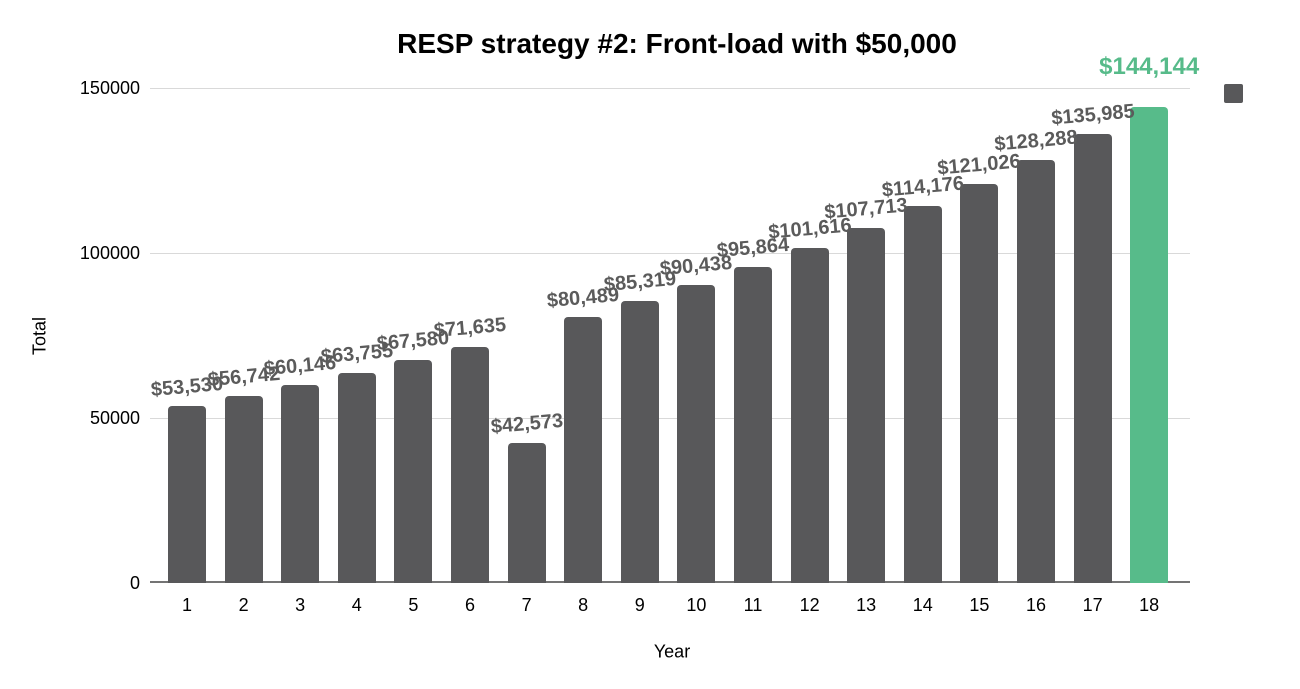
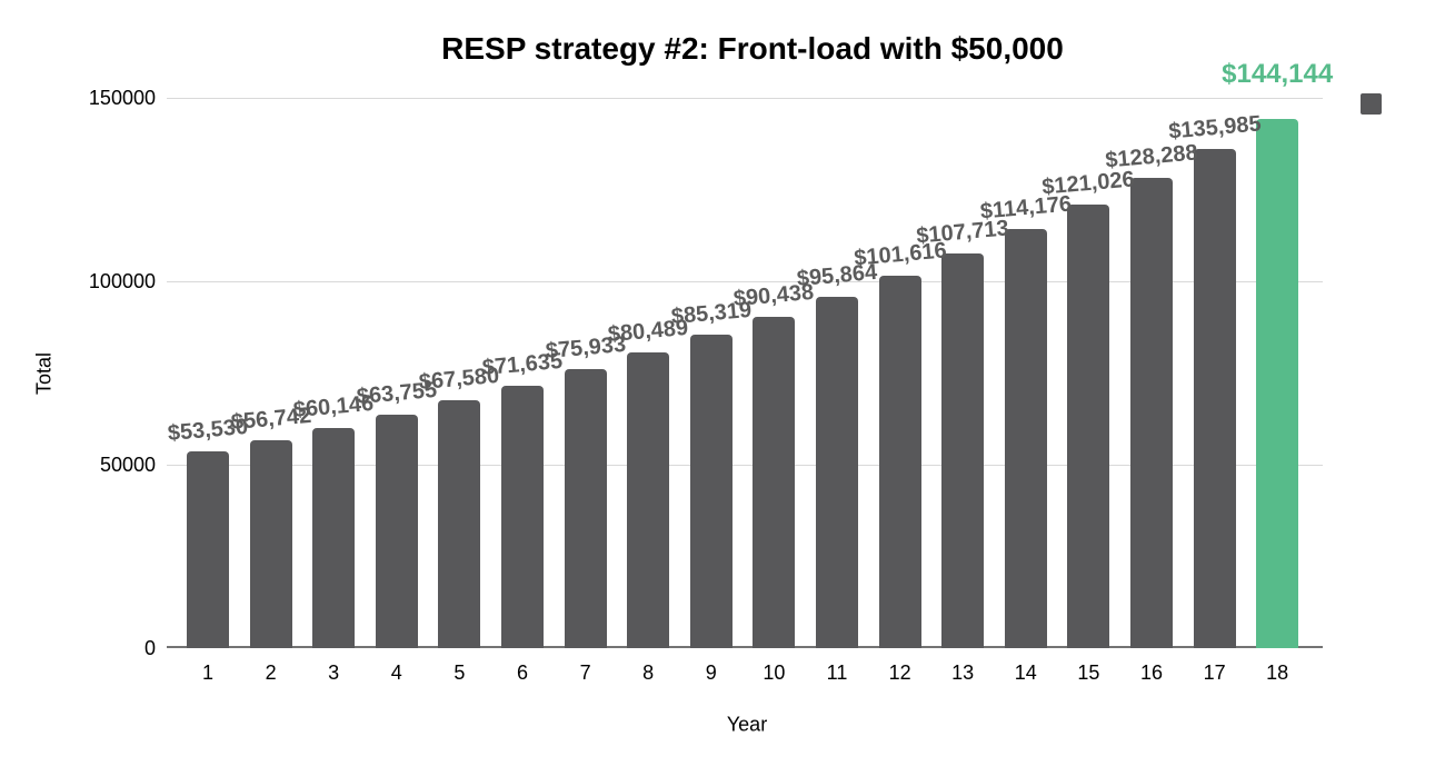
7: $42,573 -> $75,933
